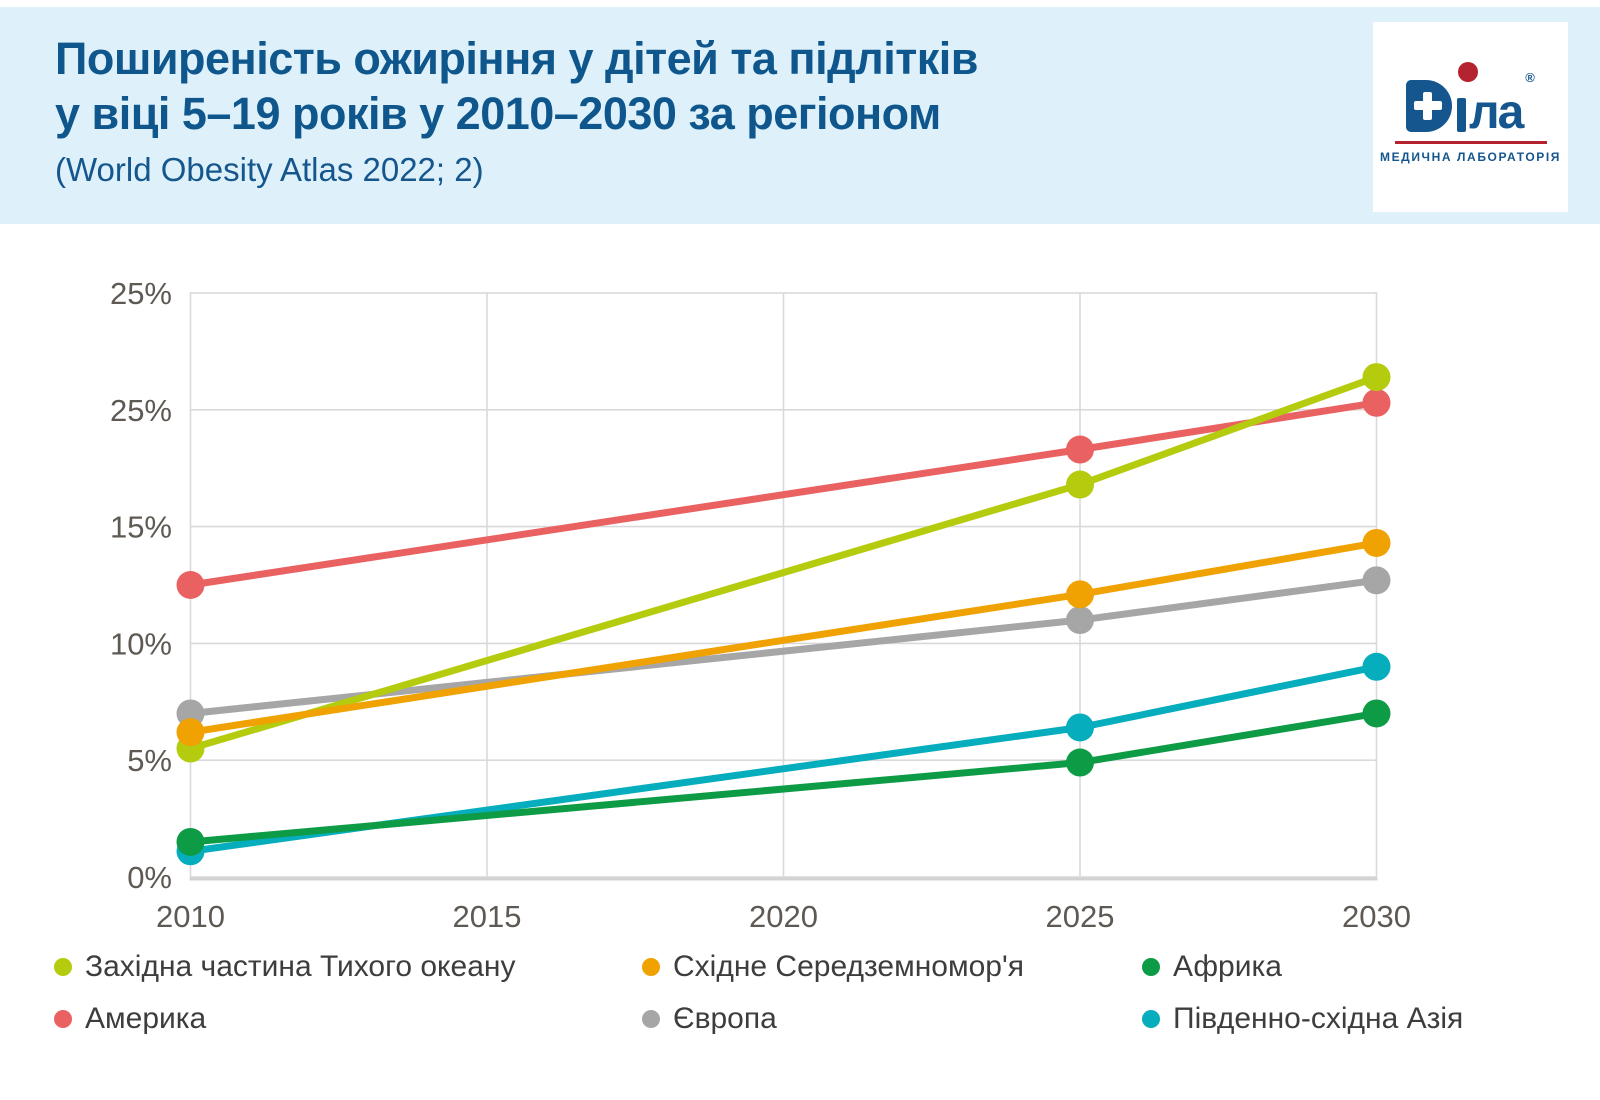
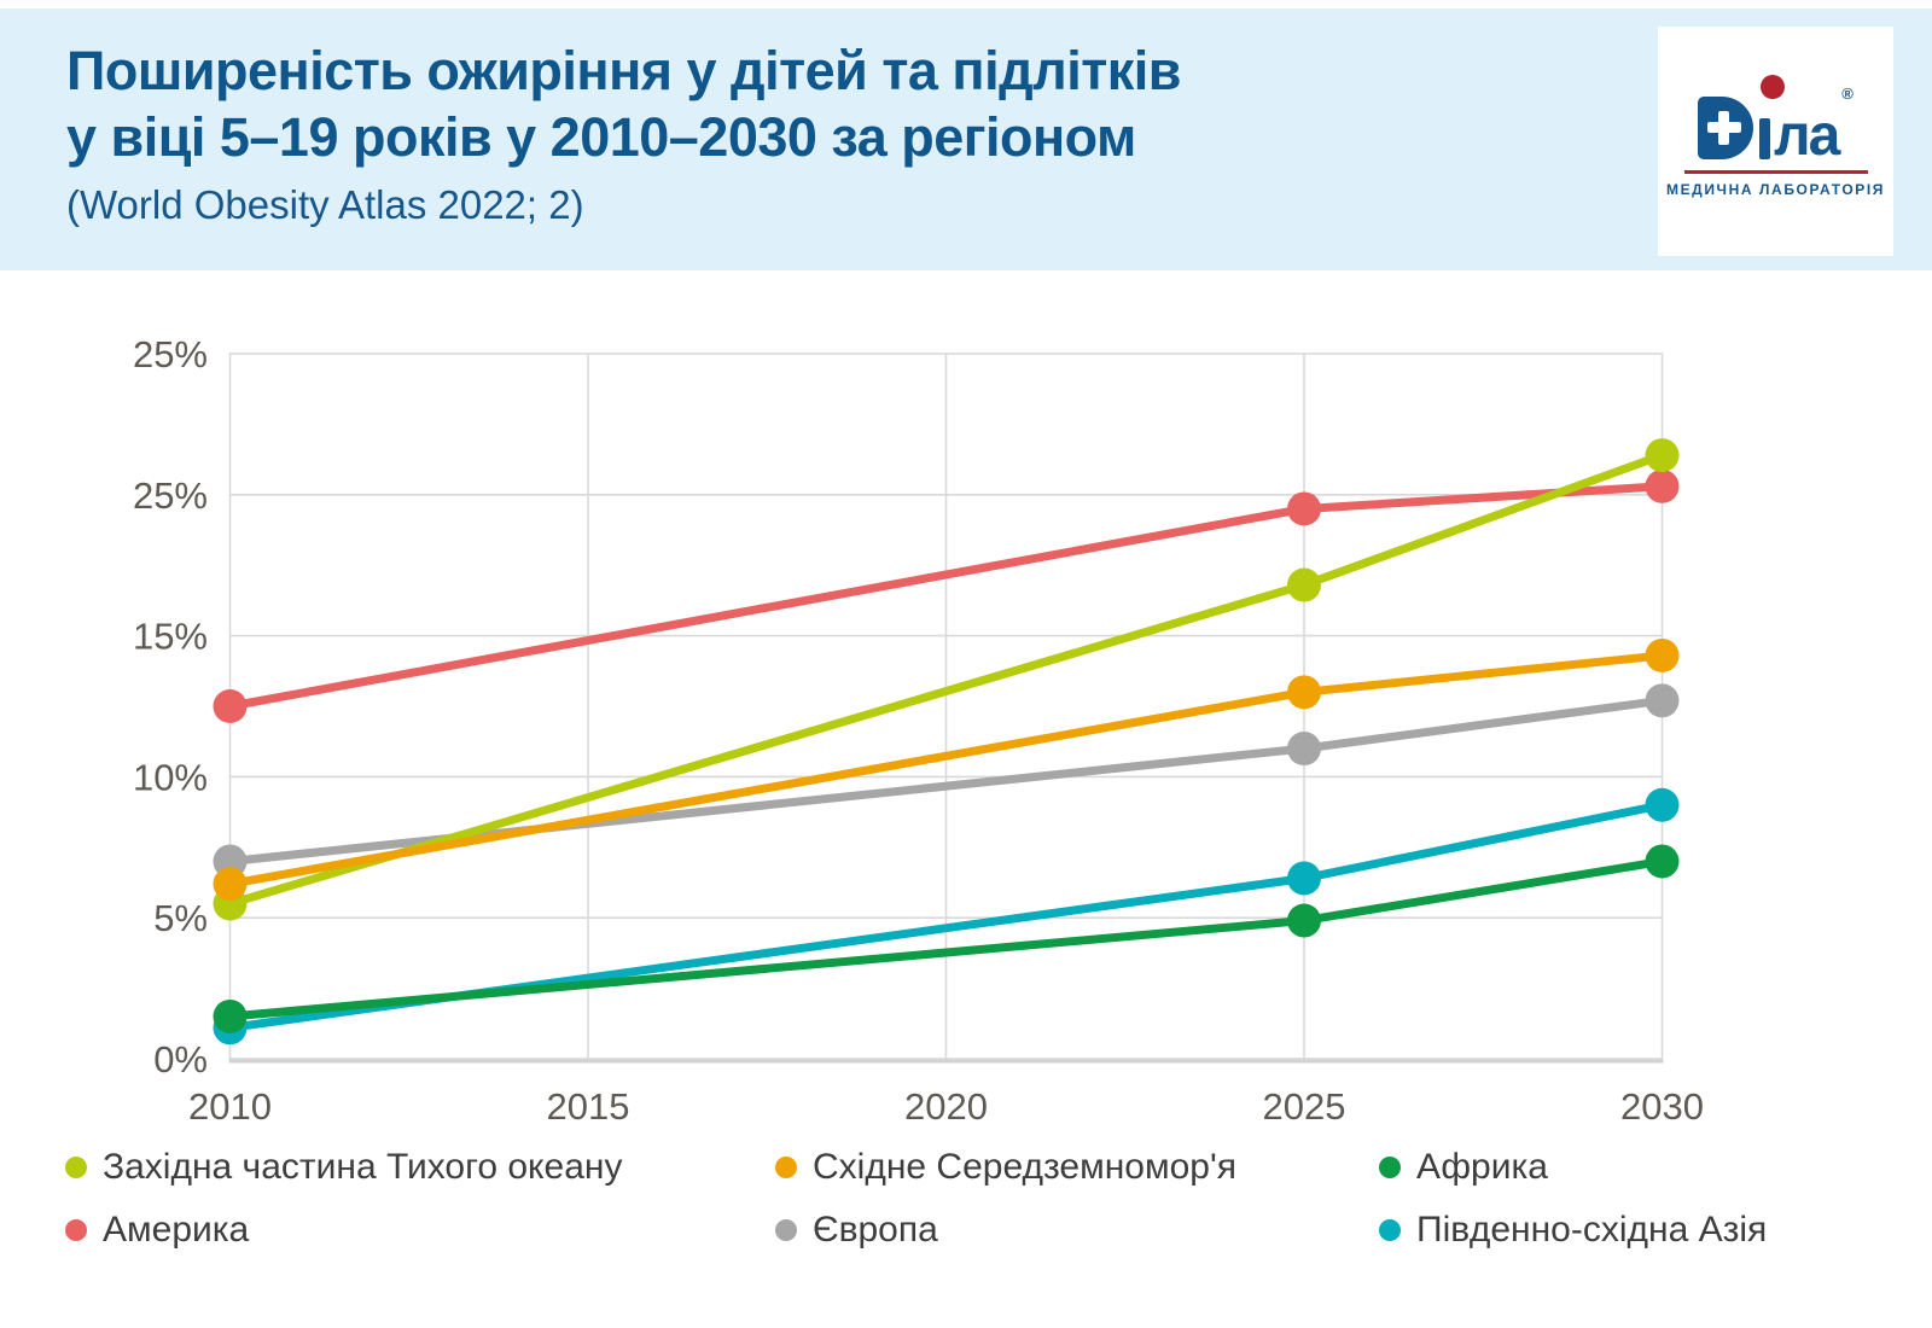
Америка/2025: 18.3% -> 19.5%
Східне Середземномор'я/2025: 12.1% -> 13.0%
